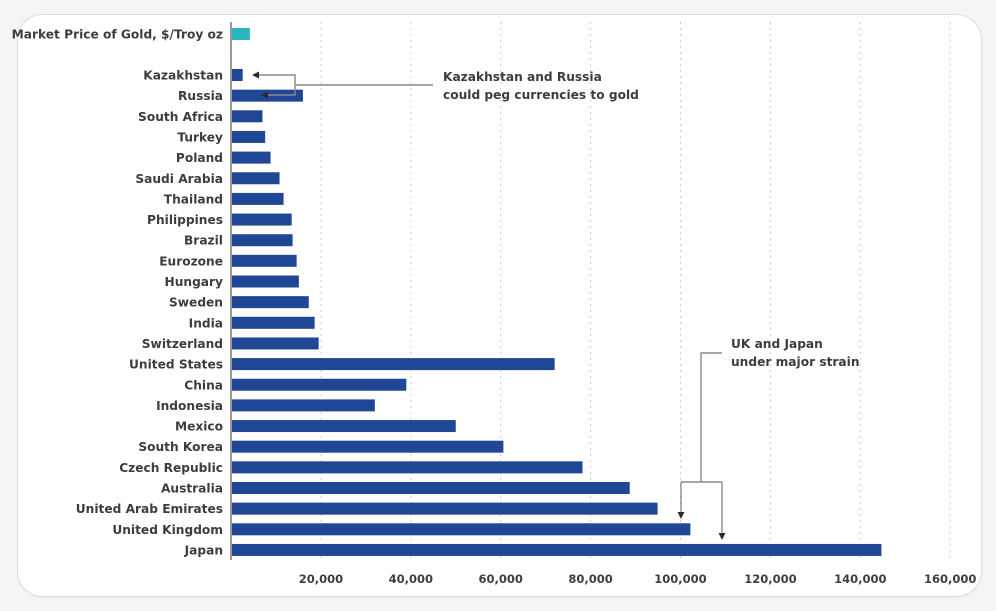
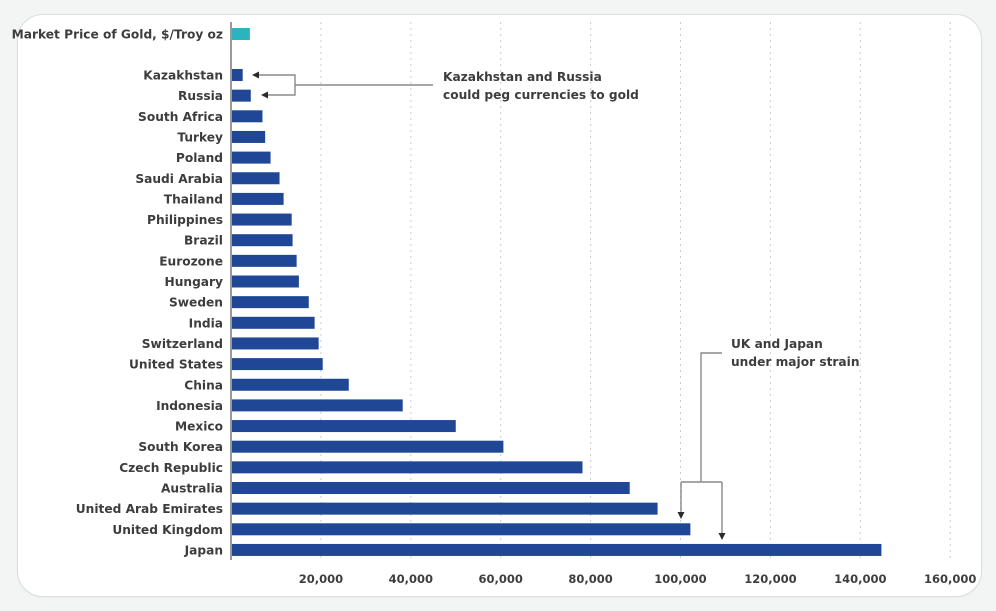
Russia: 16000 -> 4000
United States: 72000 -> 20000
China: 39000 -> 26000
Indonesia: 32000 -> 38000
